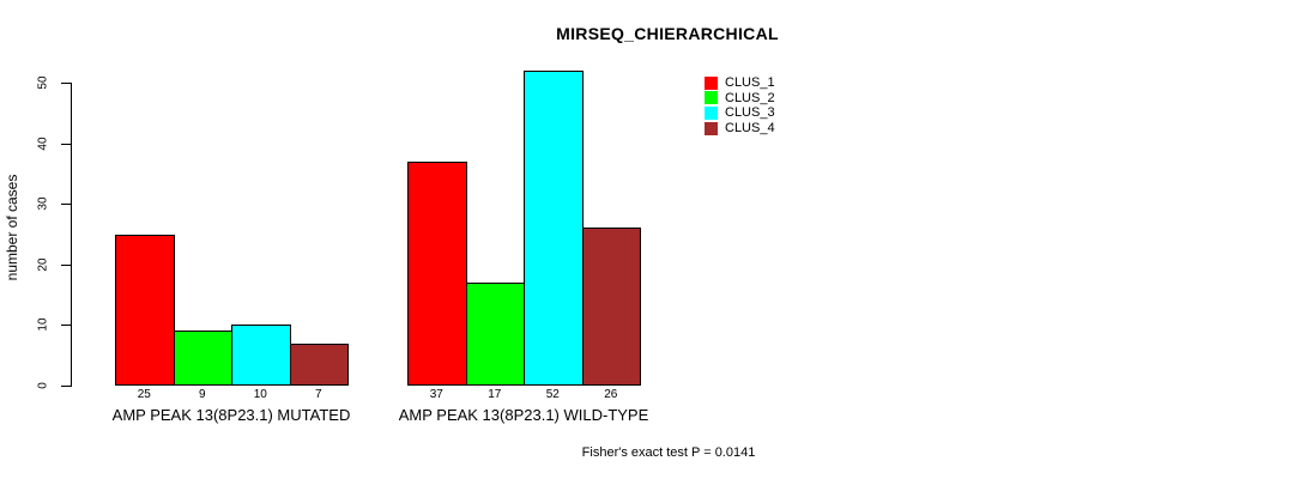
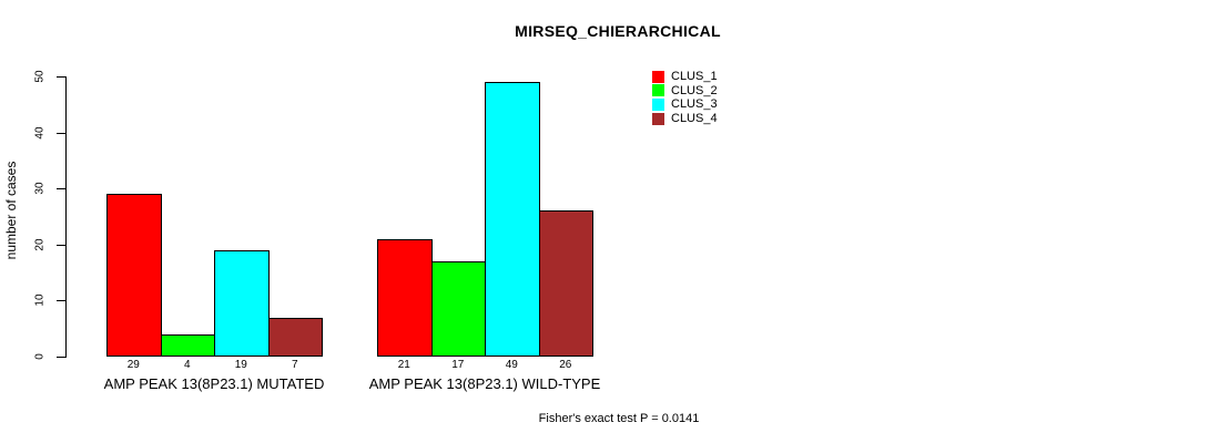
CLUS_1/AMP PEAK 13(8P23.1) MUTATED: 25 -> 29
CLUS_2/AMP PEAK 13(8P23.1) MUTATED: 9 -> 4
CLUS_3/AMP PEAK 13(8P23.1) MUTATED: 10 -> 19
CLUS_1/AMP PEAK 13(8P23.1) WILD-TYPE: 37 -> 21
CLUS_3/AMP PEAK 13(8P23.1) WILD-TYPE: 52 -> 49
